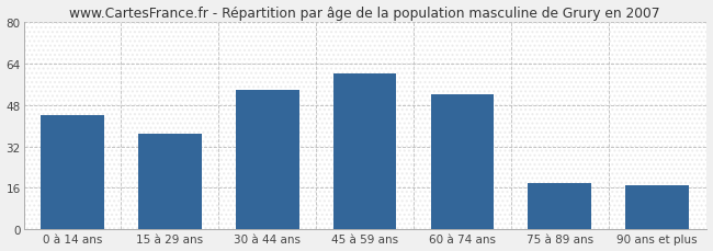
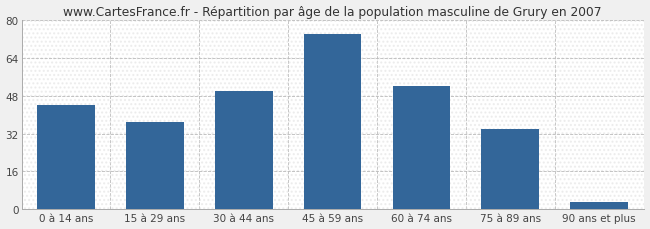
30 à 44 ans: 54 -> 50
45 à 59 ans: 60 -> 74
75 à 89 ans: 18 -> 34
90 ans et plus: 17 -> 3
